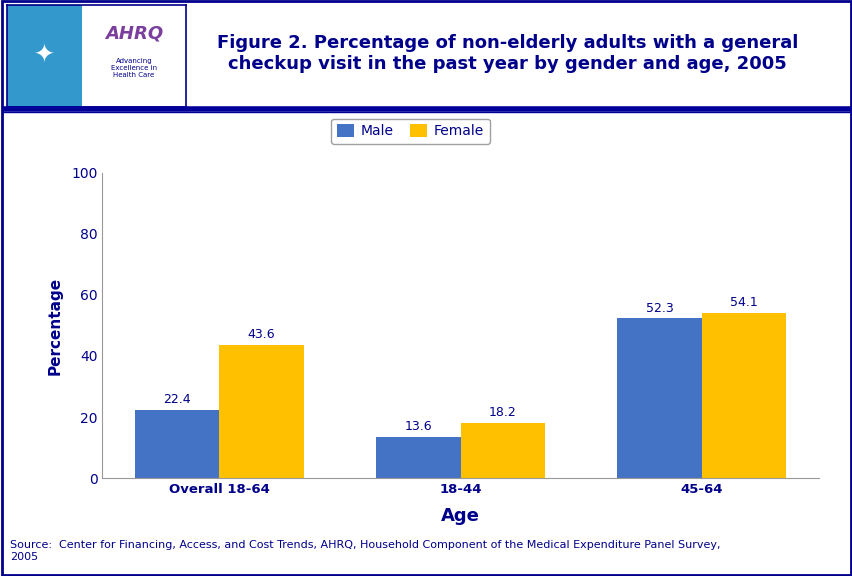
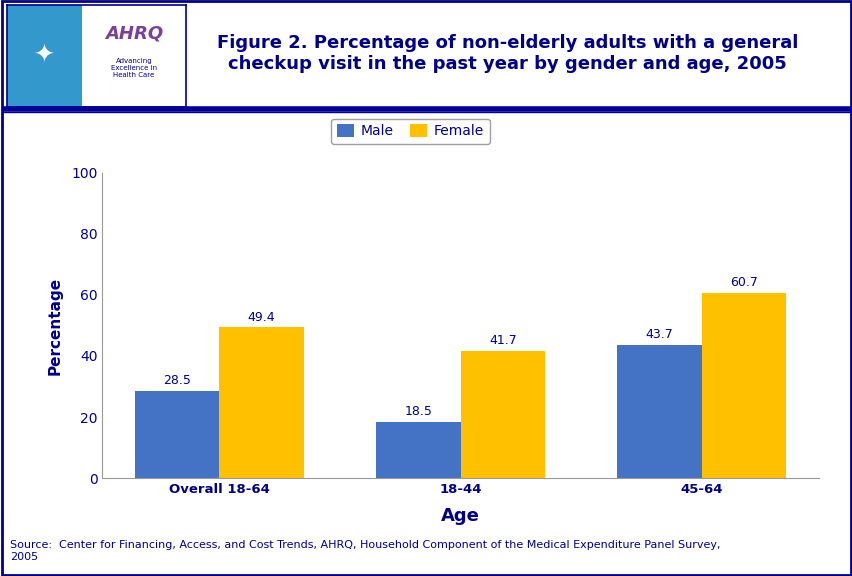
Male/Overall 18-64: 22.4 -> 28.5
Female/Overall 18-64: 43.6 -> 49.4
Male/18-44: 13.6 -> 18.5
Female/18-44: 18.2 -> 41.7
Male/45-64: 52.3 -> 43.7
Female/45-64: 54.1 -> 60.7
